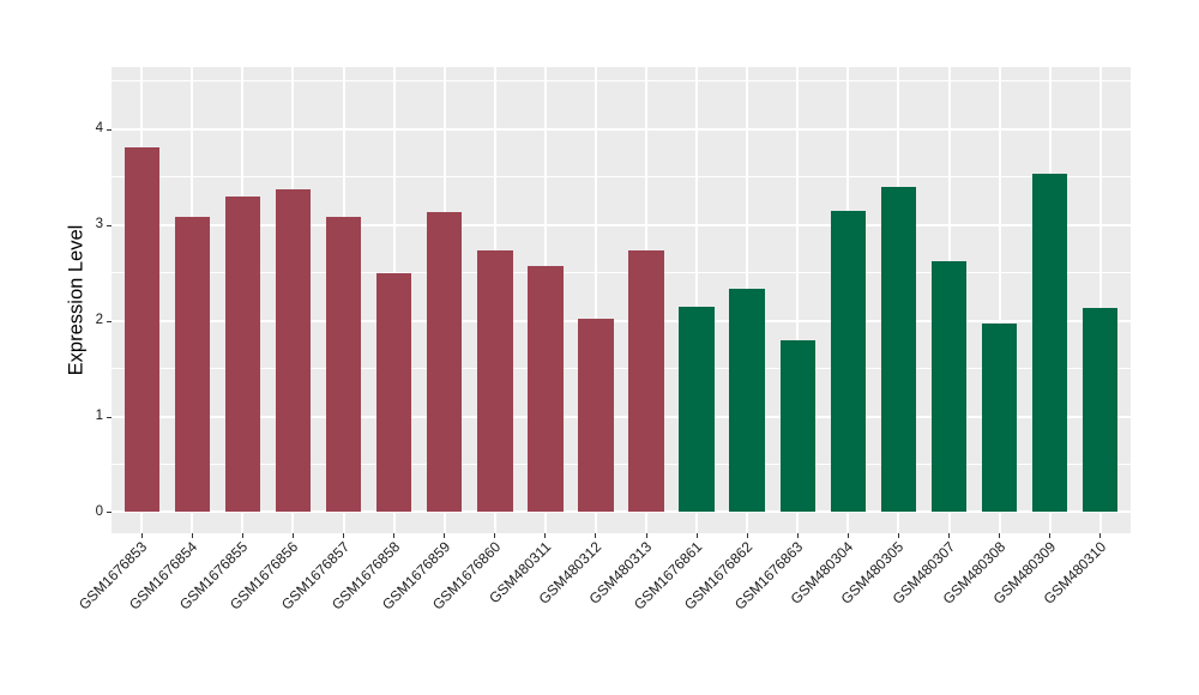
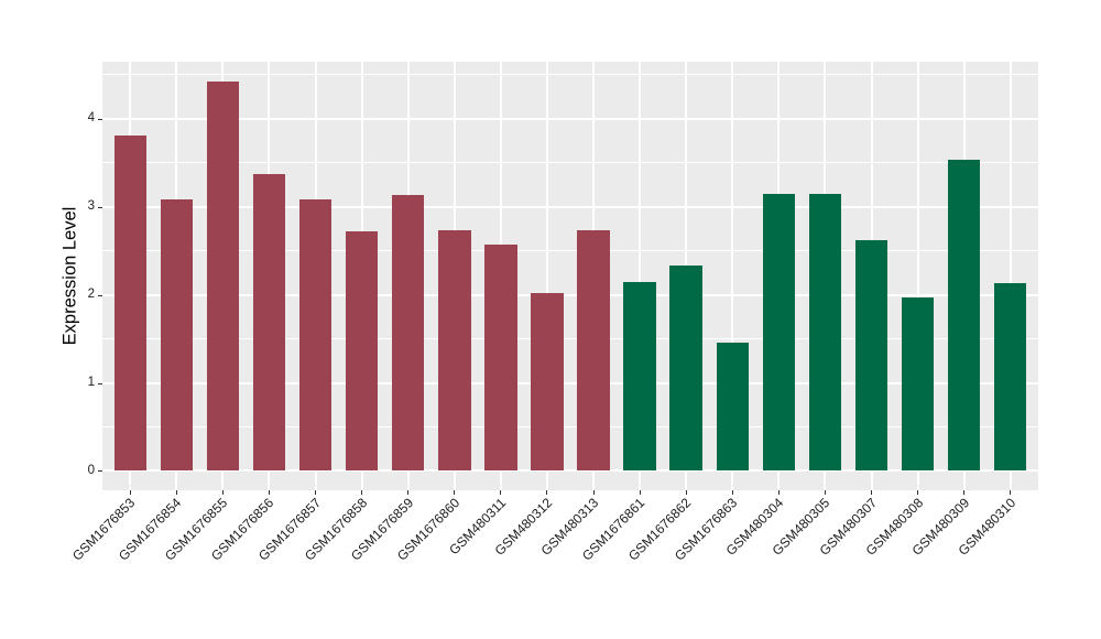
GSM1676855: 3.3 -> 4.4
GSM1676858: 2.5 -> 2.7
GSM1676863: 1.8 -> 1.5
GSM480305: 3.4 -> 3.1
